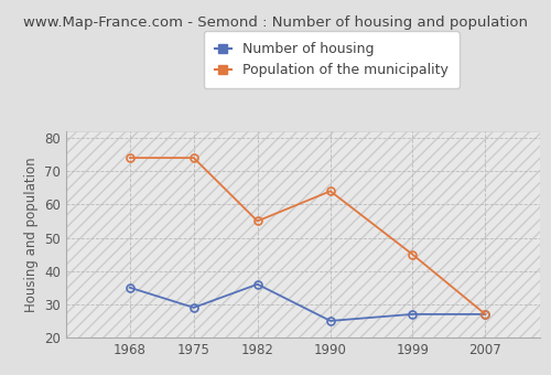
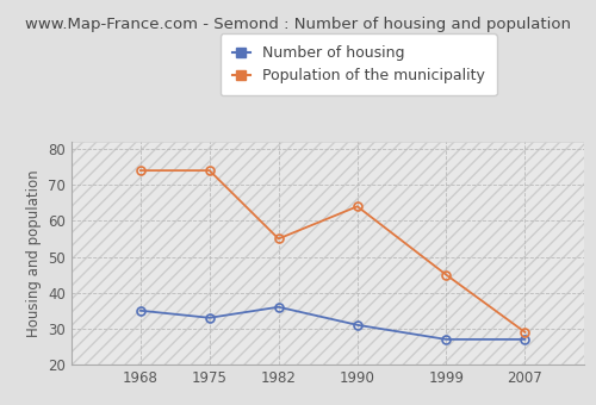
Number of housing/1975: 29 -> 33
Number of housing/1990: 25 -> 31
Population of the municipality/2007: 27 -> 29
